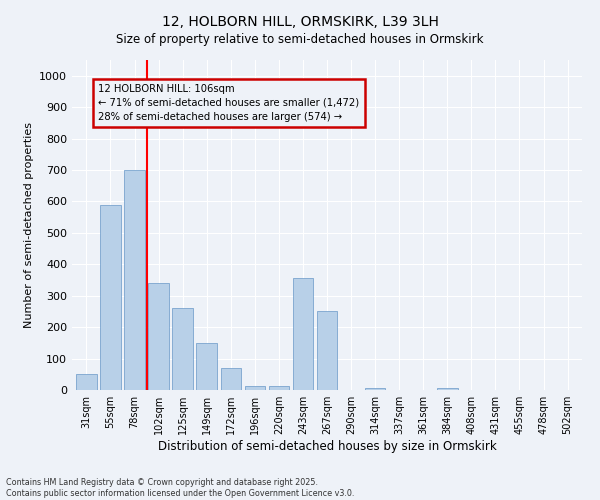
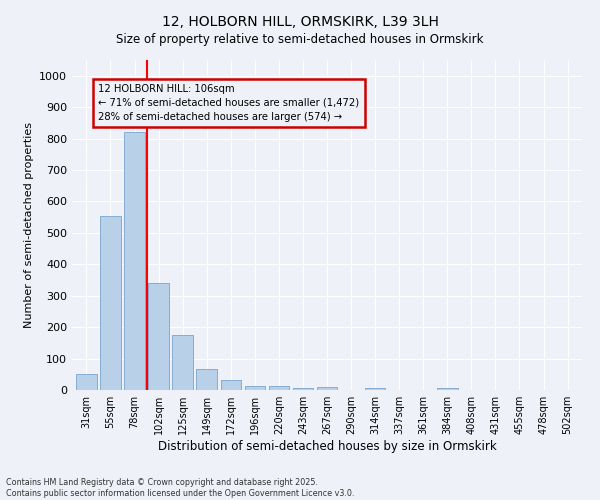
55sqm: 590 -> 553
78sqm: 700 -> 820
125sqm: 260 -> 175
149sqm: 150 -> 68
172sqm: 70 -> 33
243sqm: 355 -> 5
267sqm: 250 -> 10
